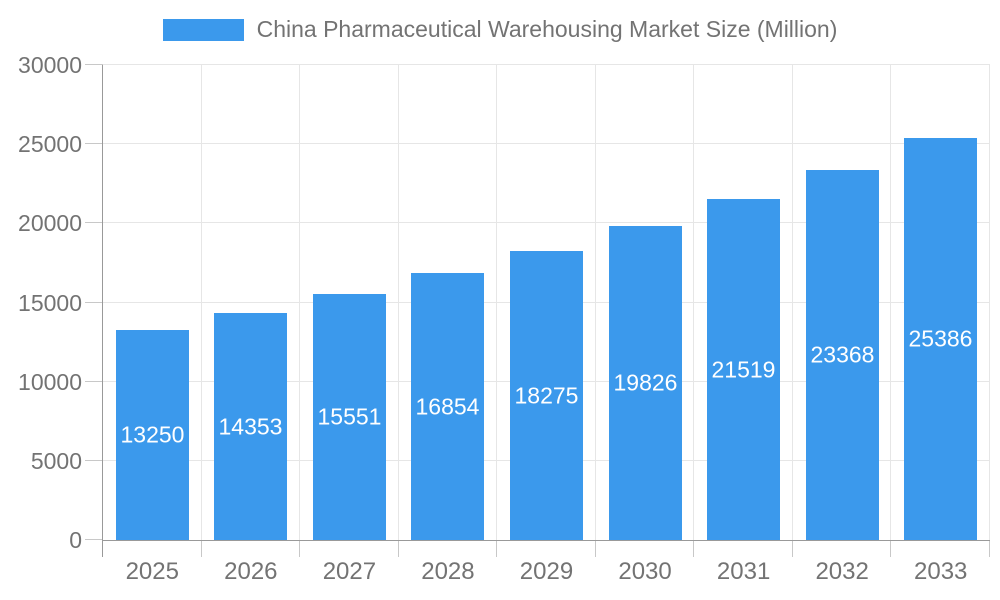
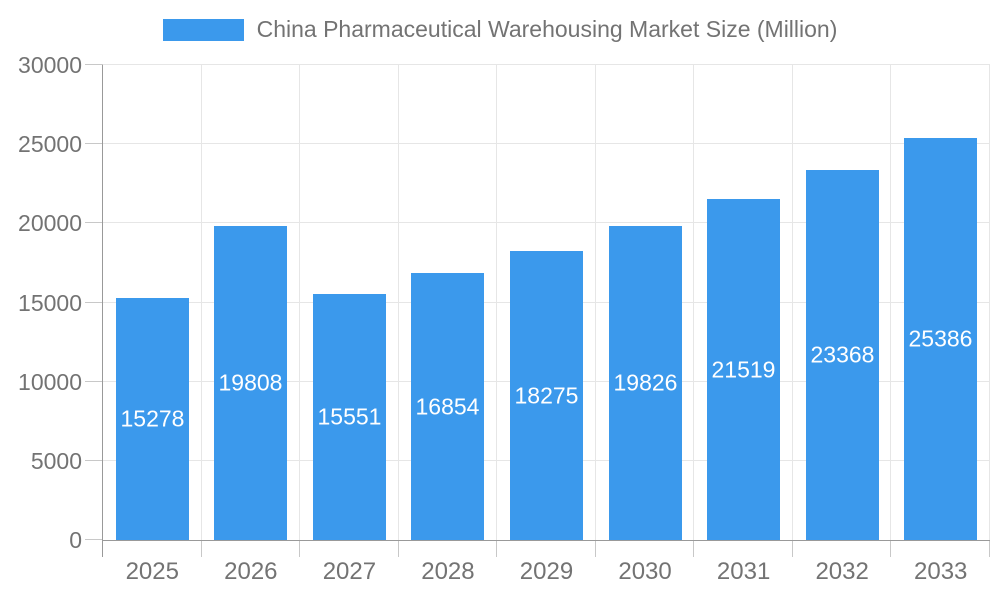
2025: 13250 -> 15278
2026: 14353 -> 19808
